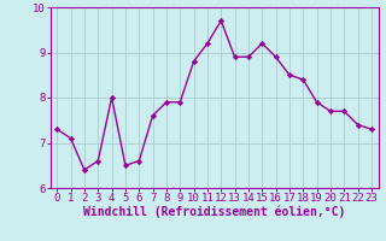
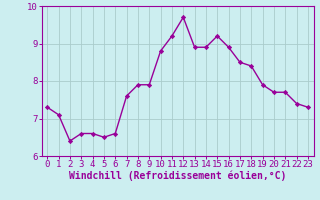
4: 8.0 -> 6.6
